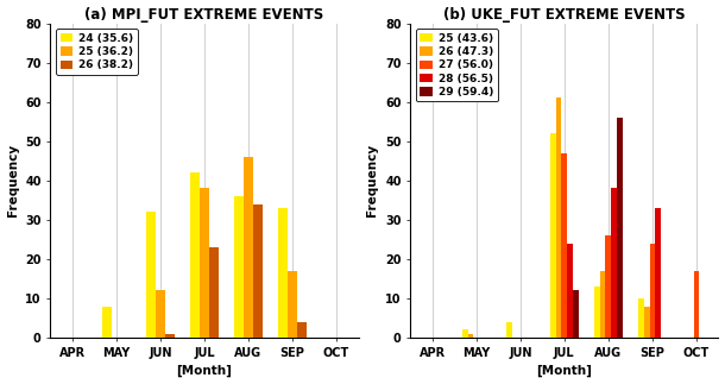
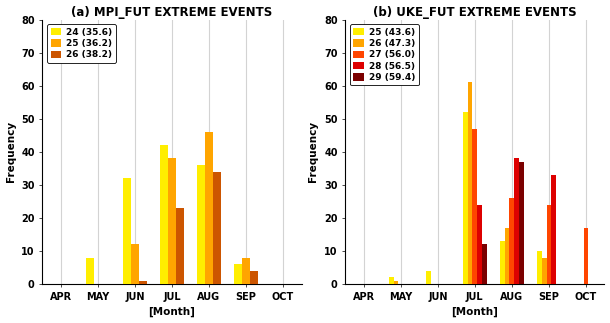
(a) MPI_FUT EXTREME EVENTS/24 (35.6)/SEP: 33 -> 6
(a) MPI_FUT EXTREME EVENTS/25 (36.2)/SEP: 17 -> 8
(b) UKE_FUT EXTREME EVENTS/29 (59.4)/AUG: 56 -> 37
